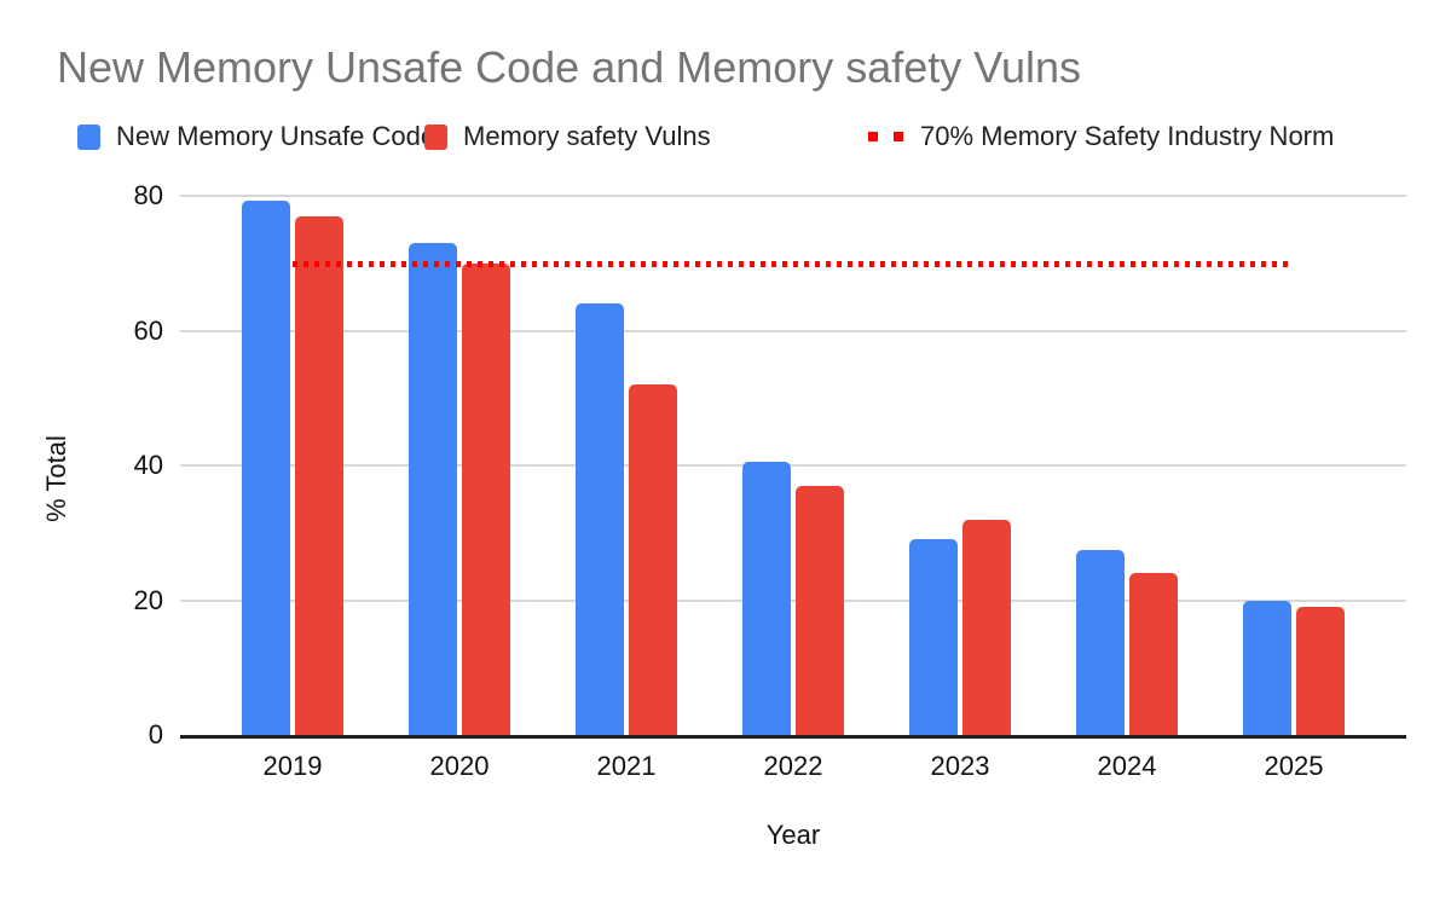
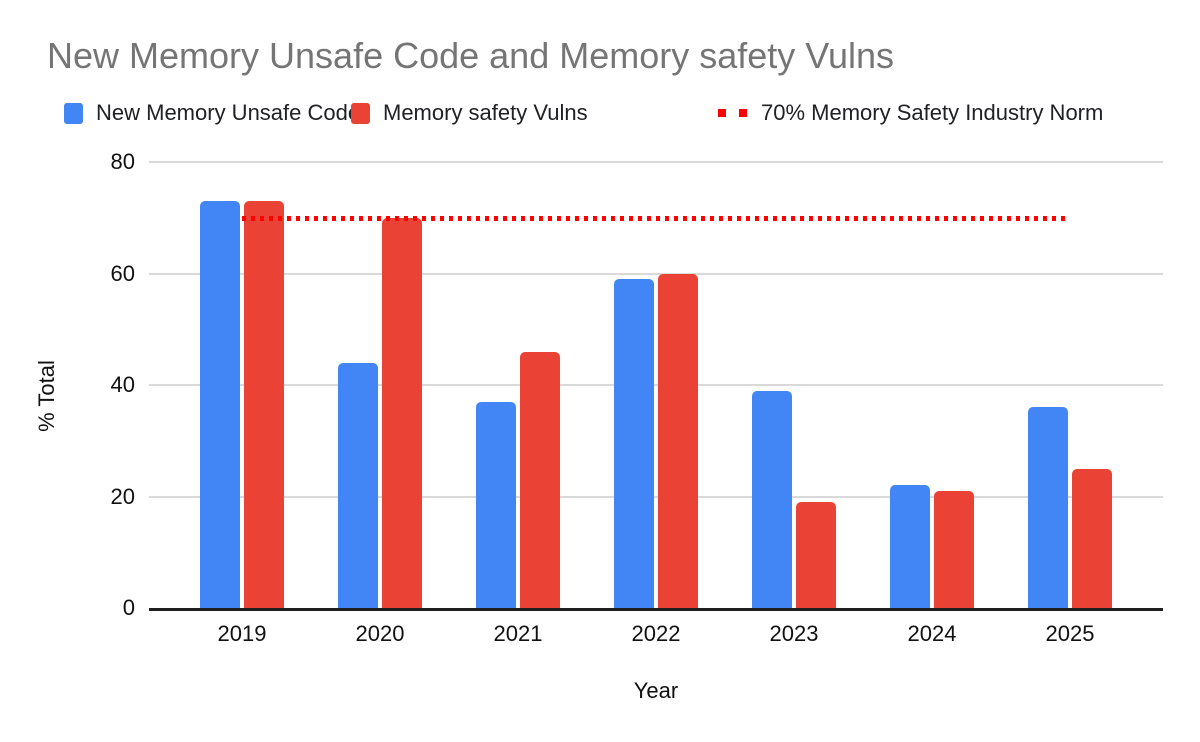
New Memory Unsafe Code/2019: 79 -> 73
Memory safety Vulns/2019: 77 -> 73
New Memory Unsafe Code/2020: 73 -> 44
New Memory Unsafe Code/2021: 64 -> 37
Memory safety Vulns/2021: 52 -> 46
New Memory Unsafe Code/2022: 40 -> 59
Memory safety Vulns/2022: 37 -> 60
New Memory Unsafe Code/2023: 29 -> 39
Memory safety Vulns/2023: 32 -> 19
New Memory Unsafe Code/2024: 28 -> 22
Memory safety Vulns/2024: 24 -> 21
New Memory Unsafe Code/2025: 20 -> 36
Memory safety Vulns/2025: 19 -> 25
